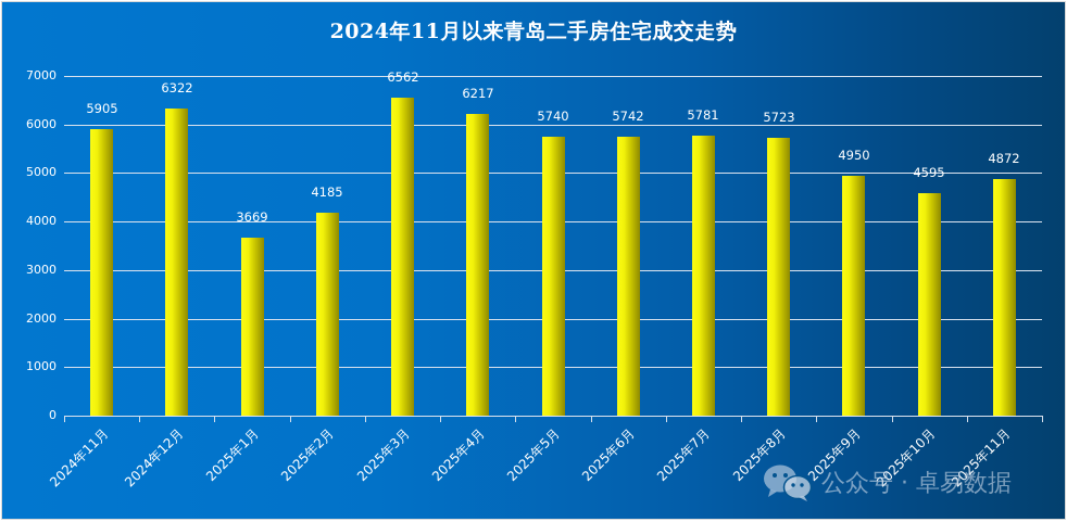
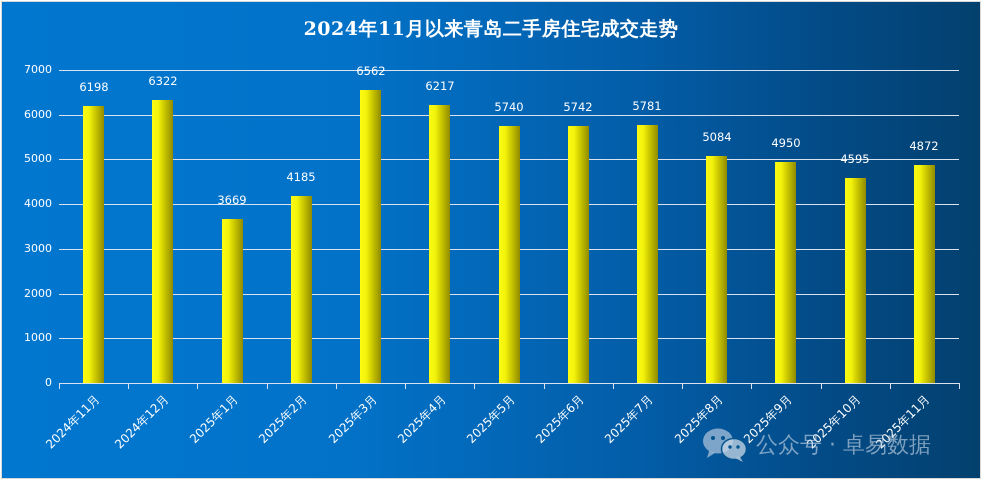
2024年11月: 5905 -> 6198
2025年8月: 5723 -> 5084
